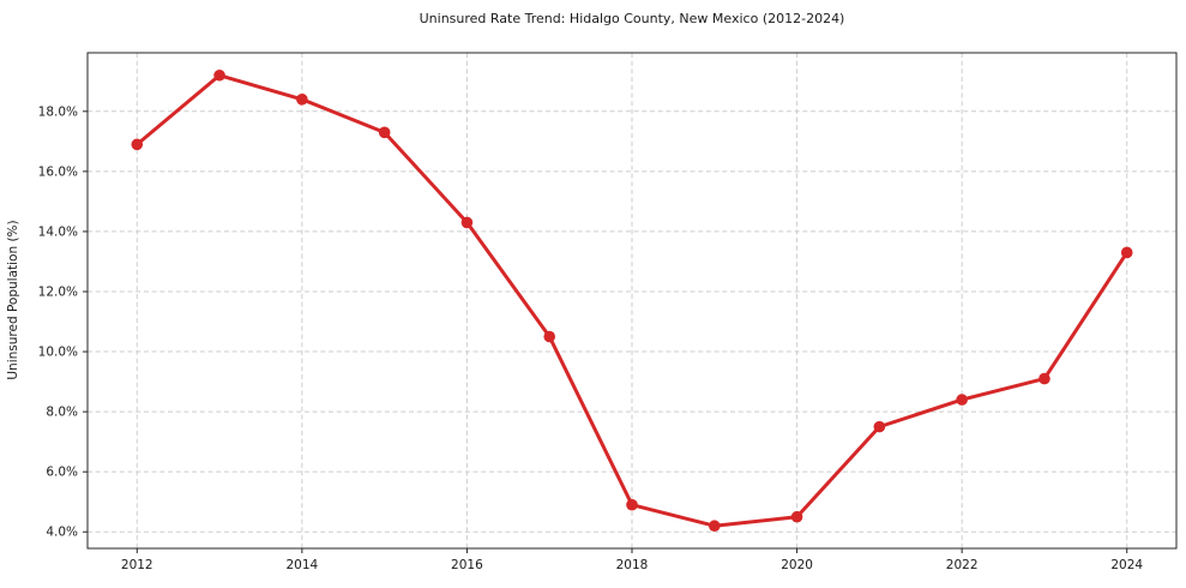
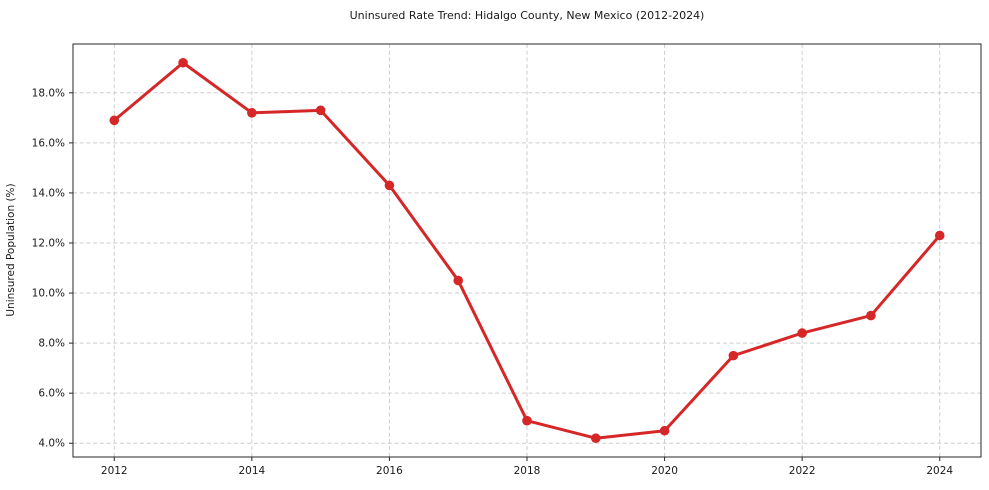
2014: 18.4% -> 17.2%
2024: 13.3% -> 12.3%
